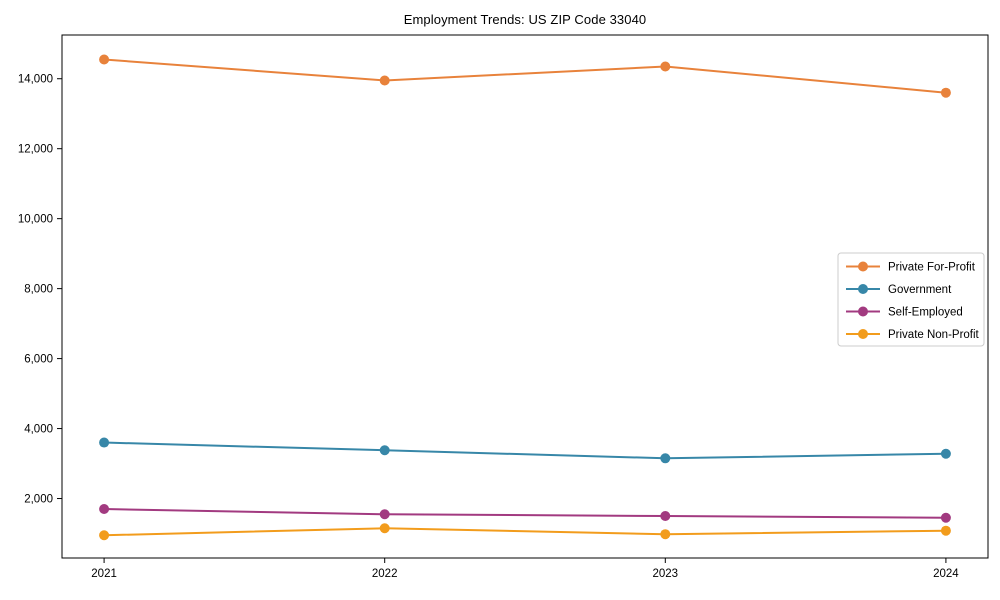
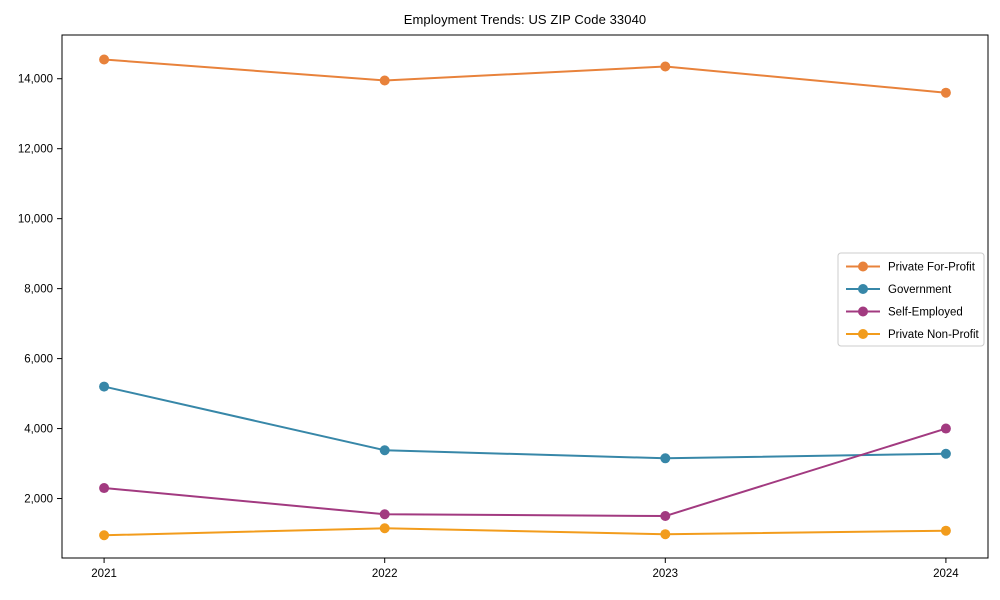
Government/2021: 3600 -> 5200
Self-Employed/2021: 1700 -> 2300
Self-Employed/2024: 1400 -> 4000
